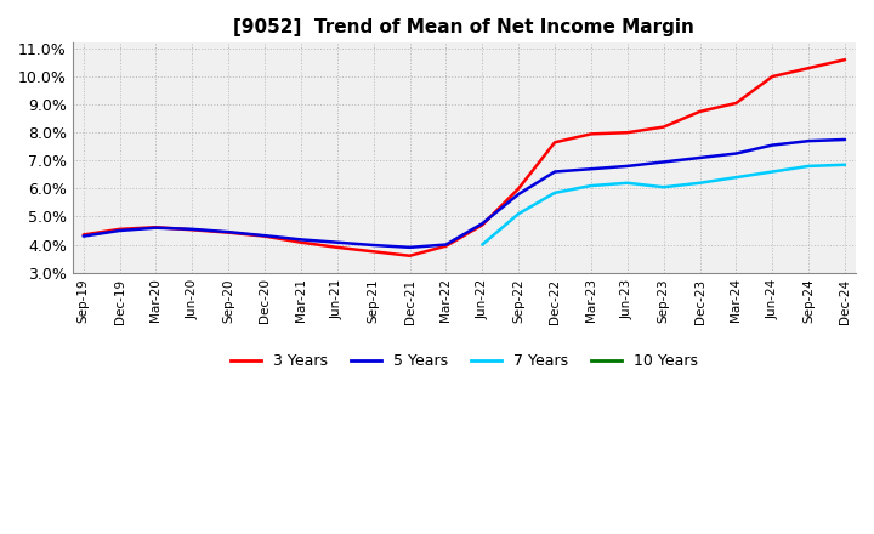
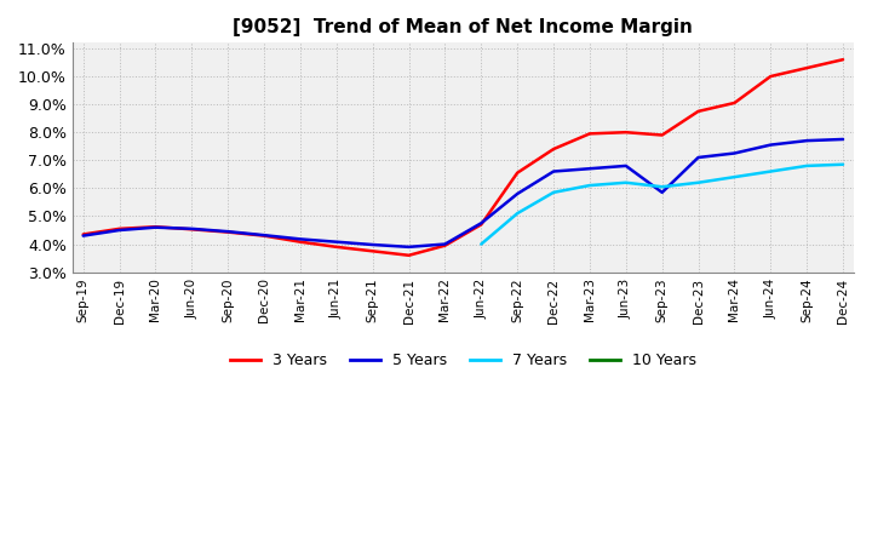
3 Years/Sep-22: 6.00% -> 6.55%
3 Years/Dec-22: 7.65% -> 7.40%
3 Years/Sep-23: 8.20% -> 7.90%
5 Years/Sep-23: 6.95% -> 5.85%
